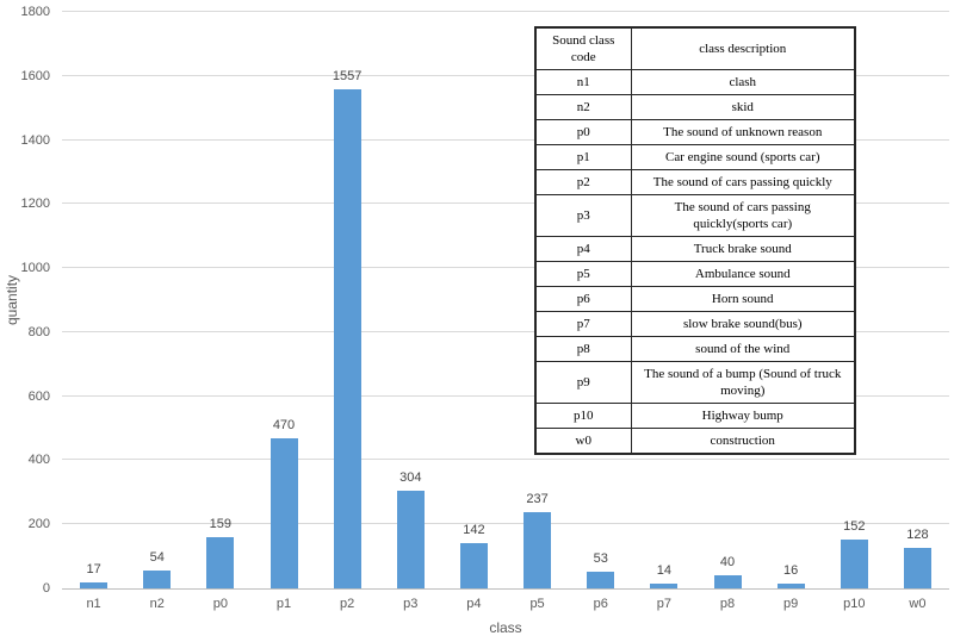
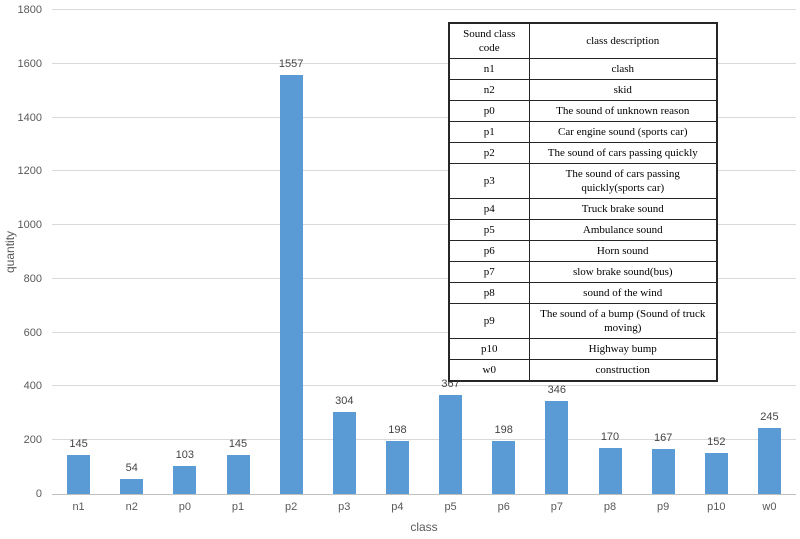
n1: 17 -> 145
p0: 159 -> 103
p1: 470 -> 145
p4: 142 -> 198
p5: 237 -> 367
p6: 53 -> 198
p7: 14 -> 346
p8: 40 -> 170
p9: 16 -> 167
w0: 128 -> 245
